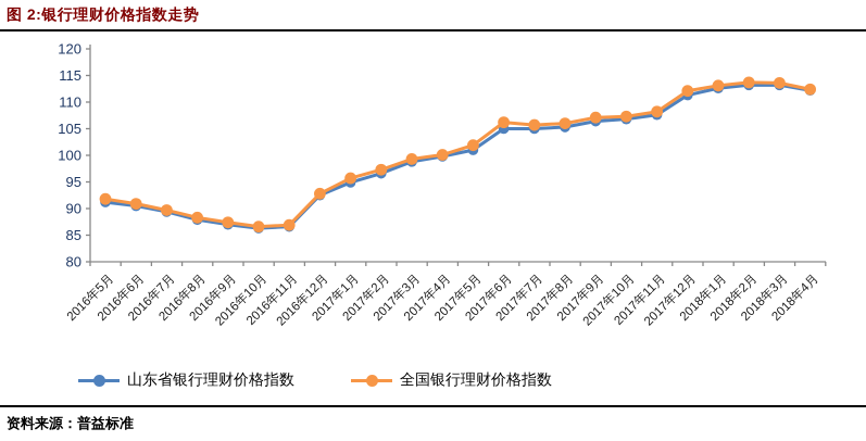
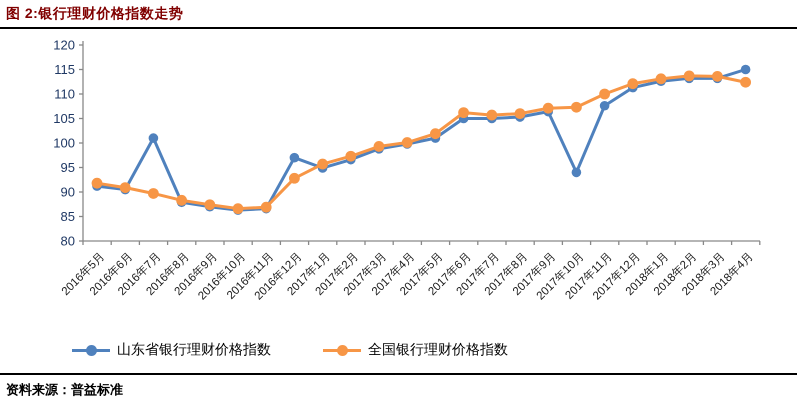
山东省银行理财价格指数/2016年7月: 89 -> 101
山东省银行理财价格指数/2016年12月: 92 -> 97
山东省银行理财价格指数/2017年10月: 107 -> 94
全国银行理财价格指数/2017年11月: 108 -> 110
山东省银行理财价格指数/2018年4月: 112 -> 115
